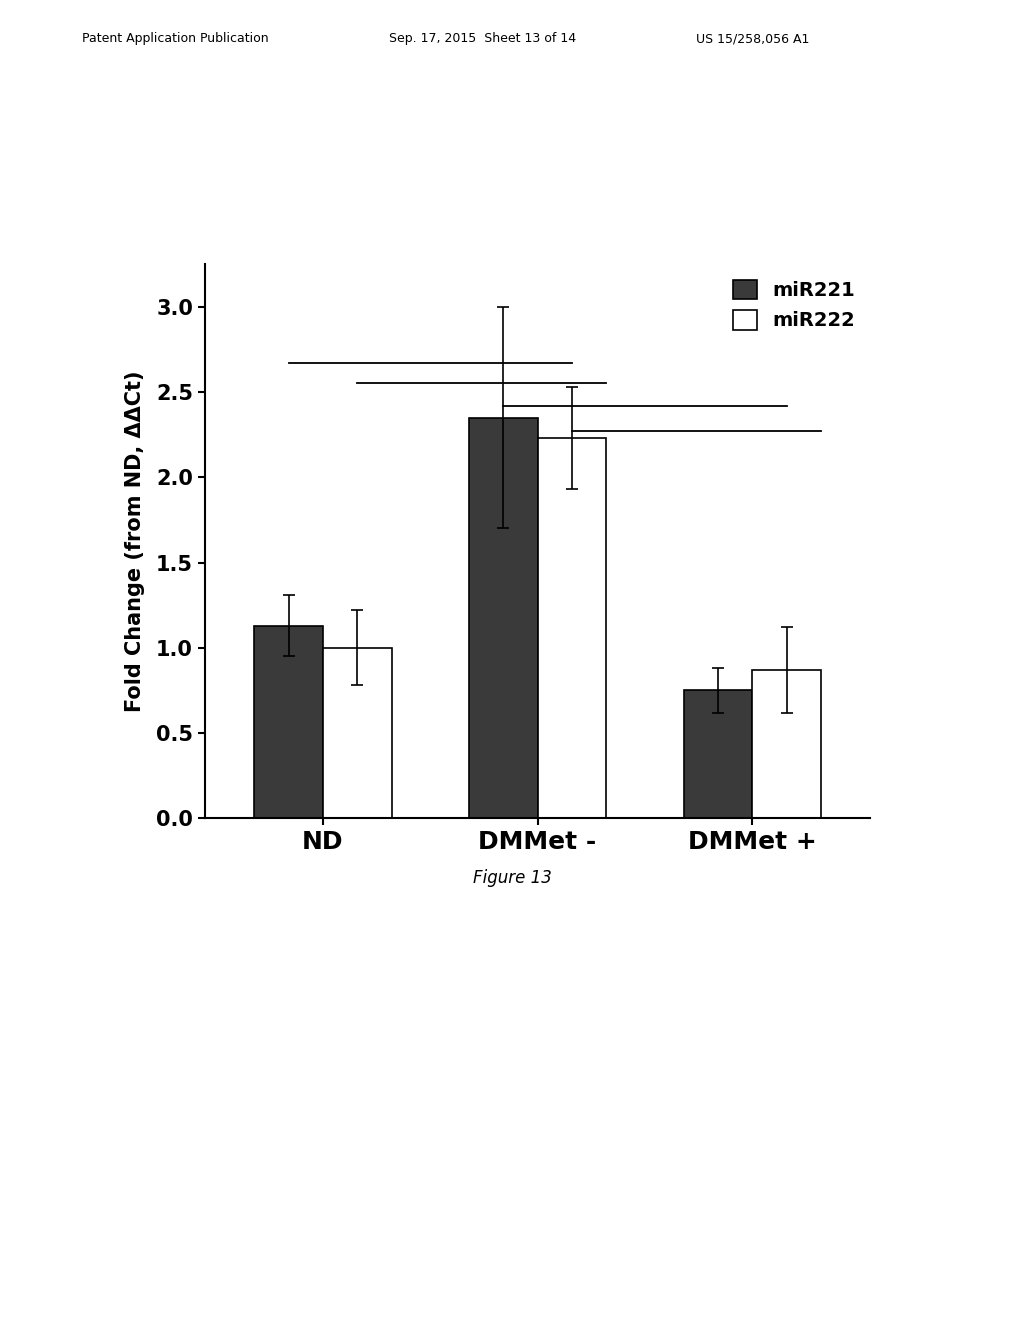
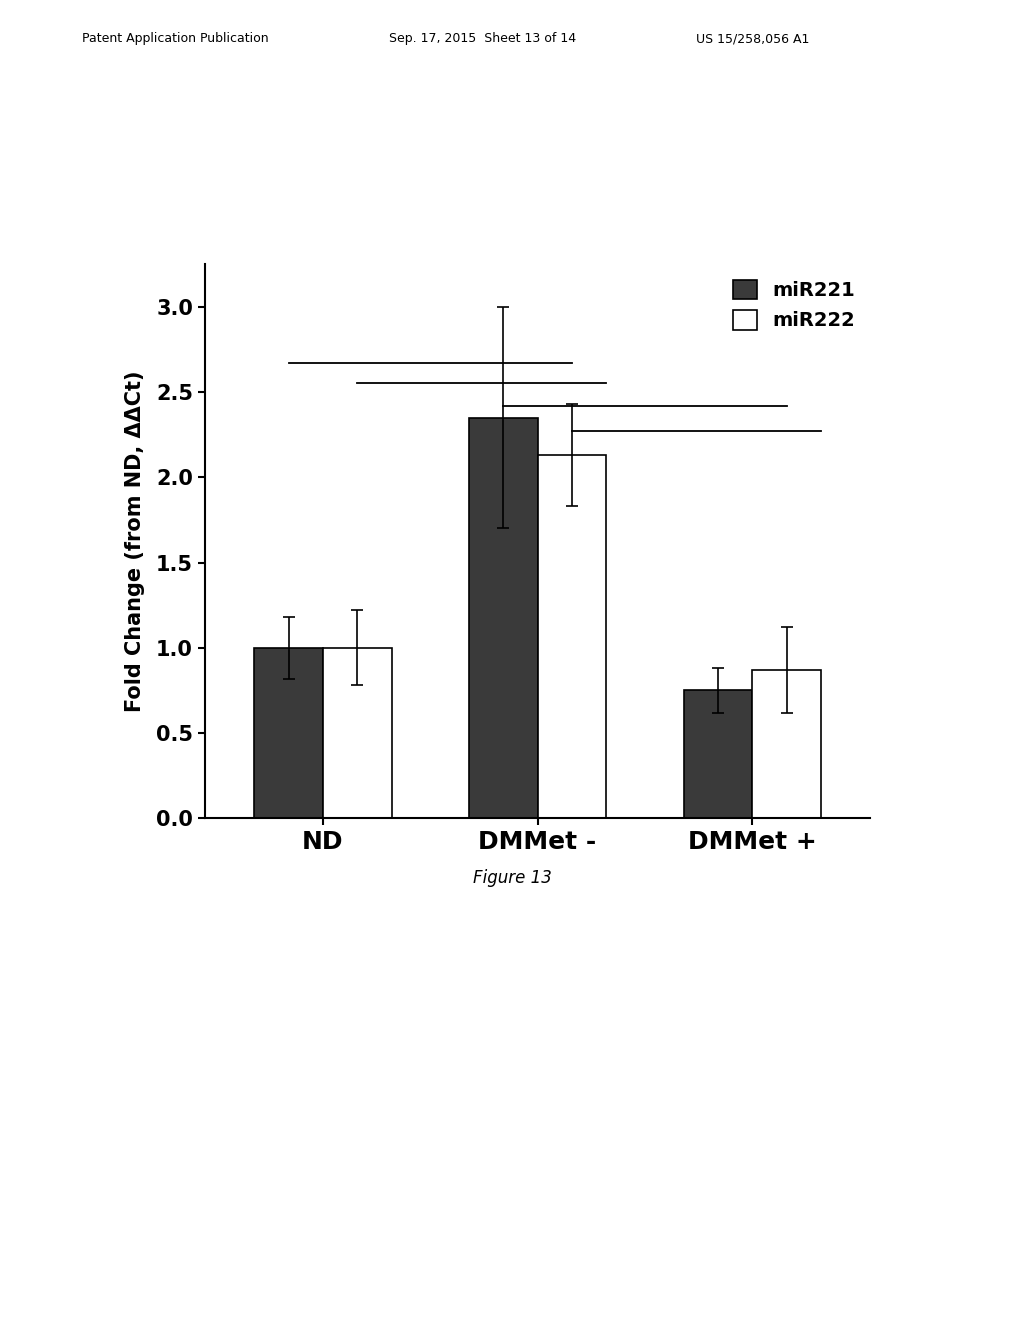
miR221/ND: 1.13 -> 1.00
miR222/DMMet -: 2.23 -> 2.13
